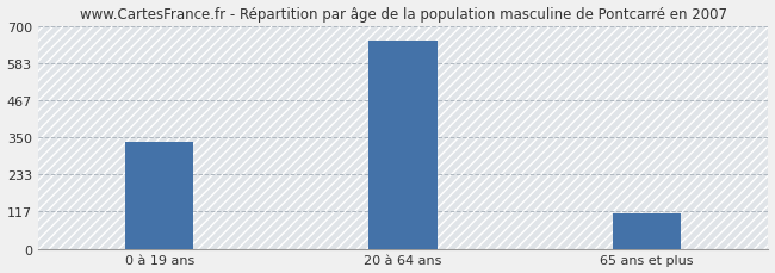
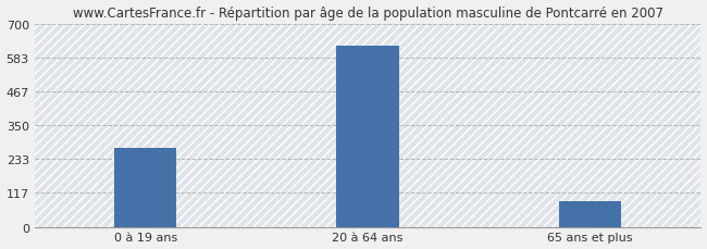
0 à 19 ans: 335 -> 270
20 à 64 ans: 655 -> 622
65 ans et plus: 110 -> 88
